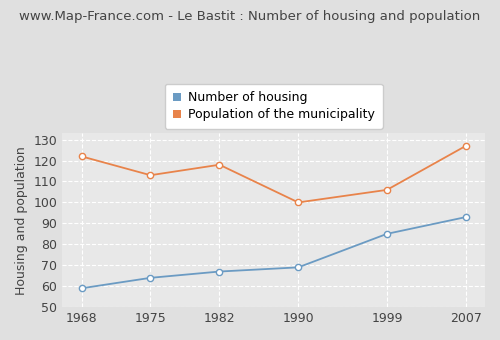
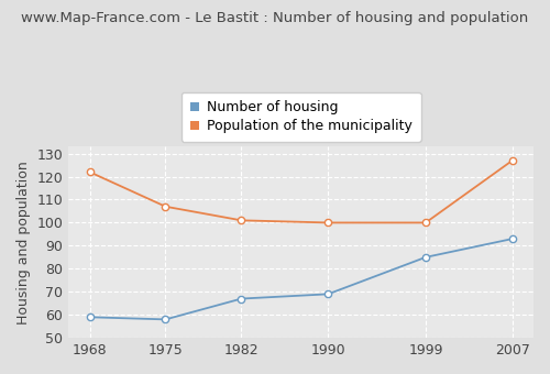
Number of housing/1975: 64 -> 58
Population of the municipality/1975: 113 -> 107
Population of the municipality/1982: 118 -> 101
Population of the municipality/1999: 106 -> 100
